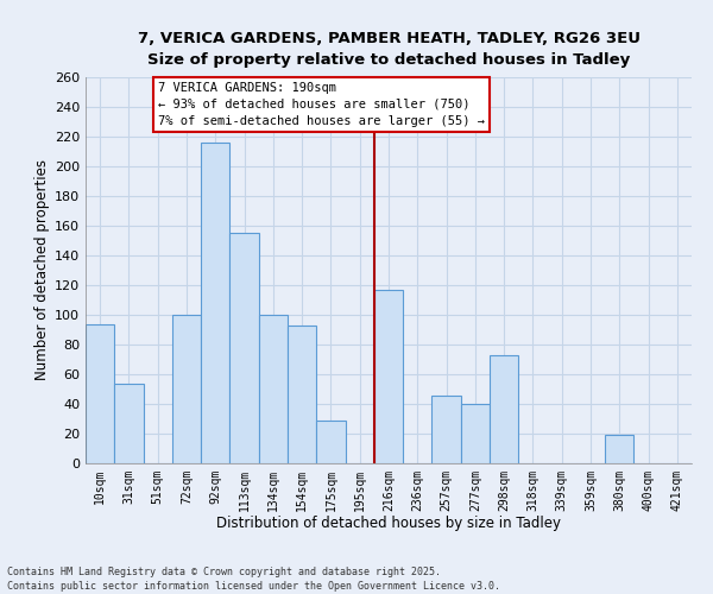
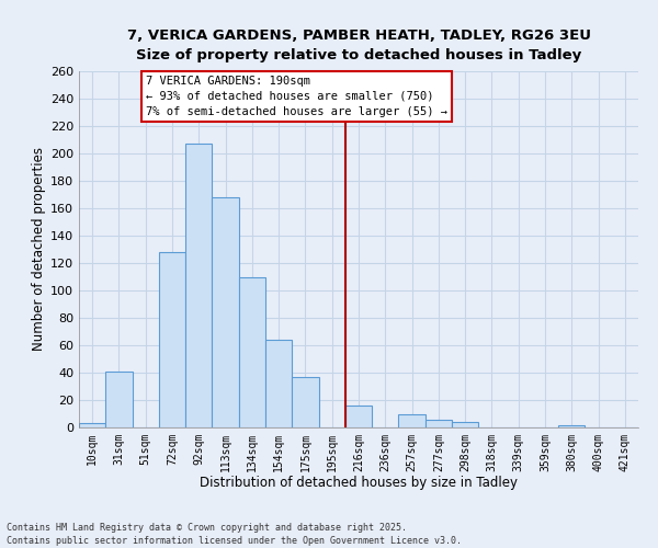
10sqm: 94 -> 3
31sqm: 54 -> 41
72sqm: 100 -> 128
92sqm: 216 -> 207
113sqm: 155 -> 168
134sqm: 100 -> 110
154sqm: 93 -> 64
175sqm: 29 -> 37
216sqm: 117 -> 16
257sqm: 46 -> 10
277sqm: 40 -> 6
298sqm: 73 -> 4
380sqm: 19 -> 2
